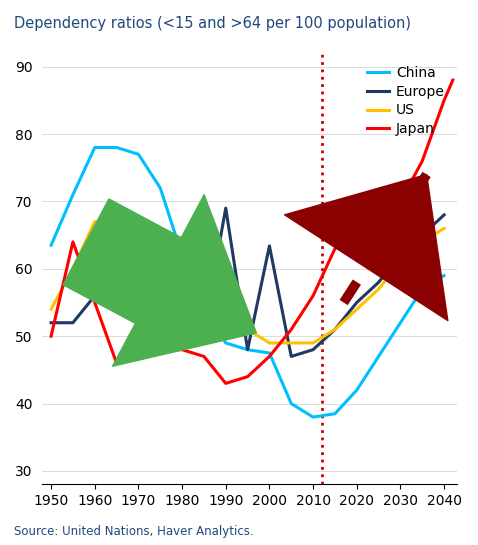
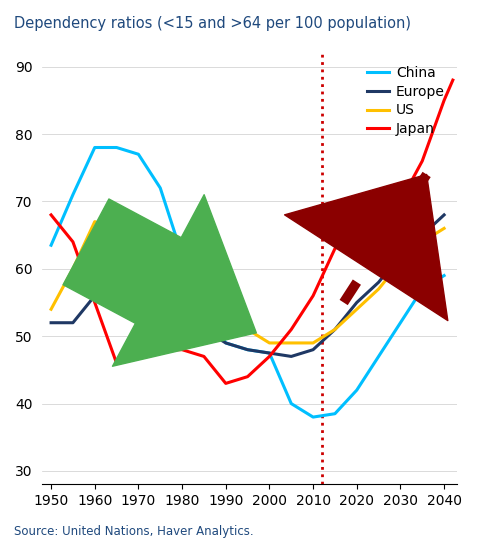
Japan/1950: 50 -> 68
Europe/1990: 69.0 -> 49.0
Europe/2000: 63.4 -> 47.5
